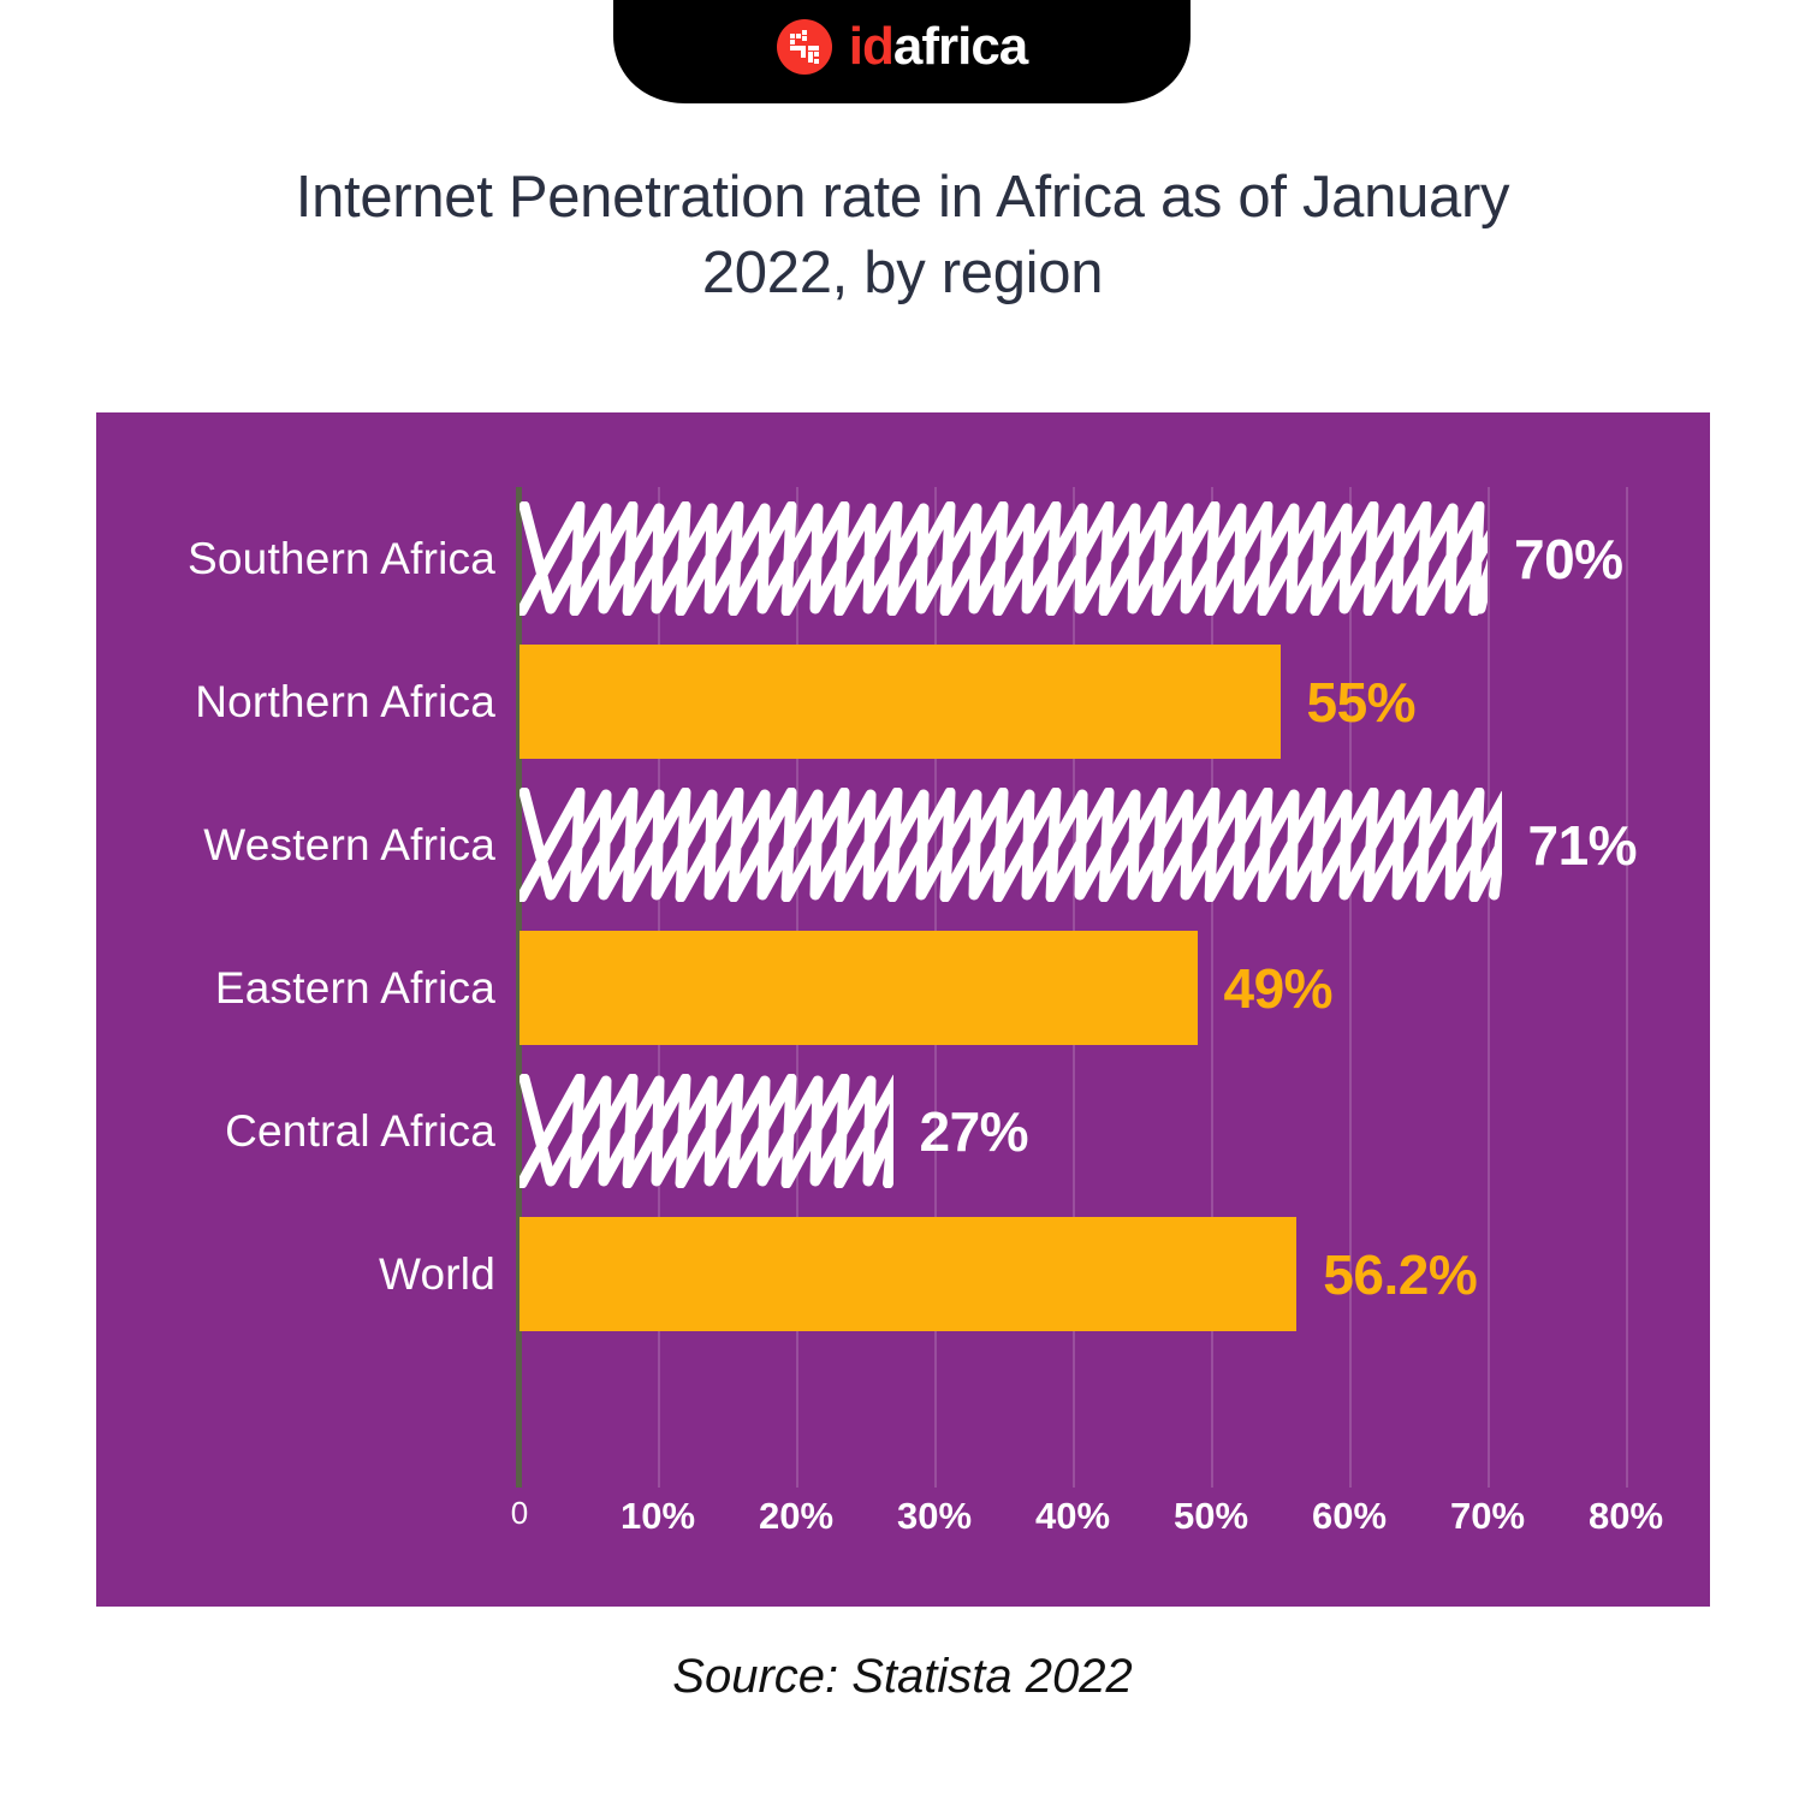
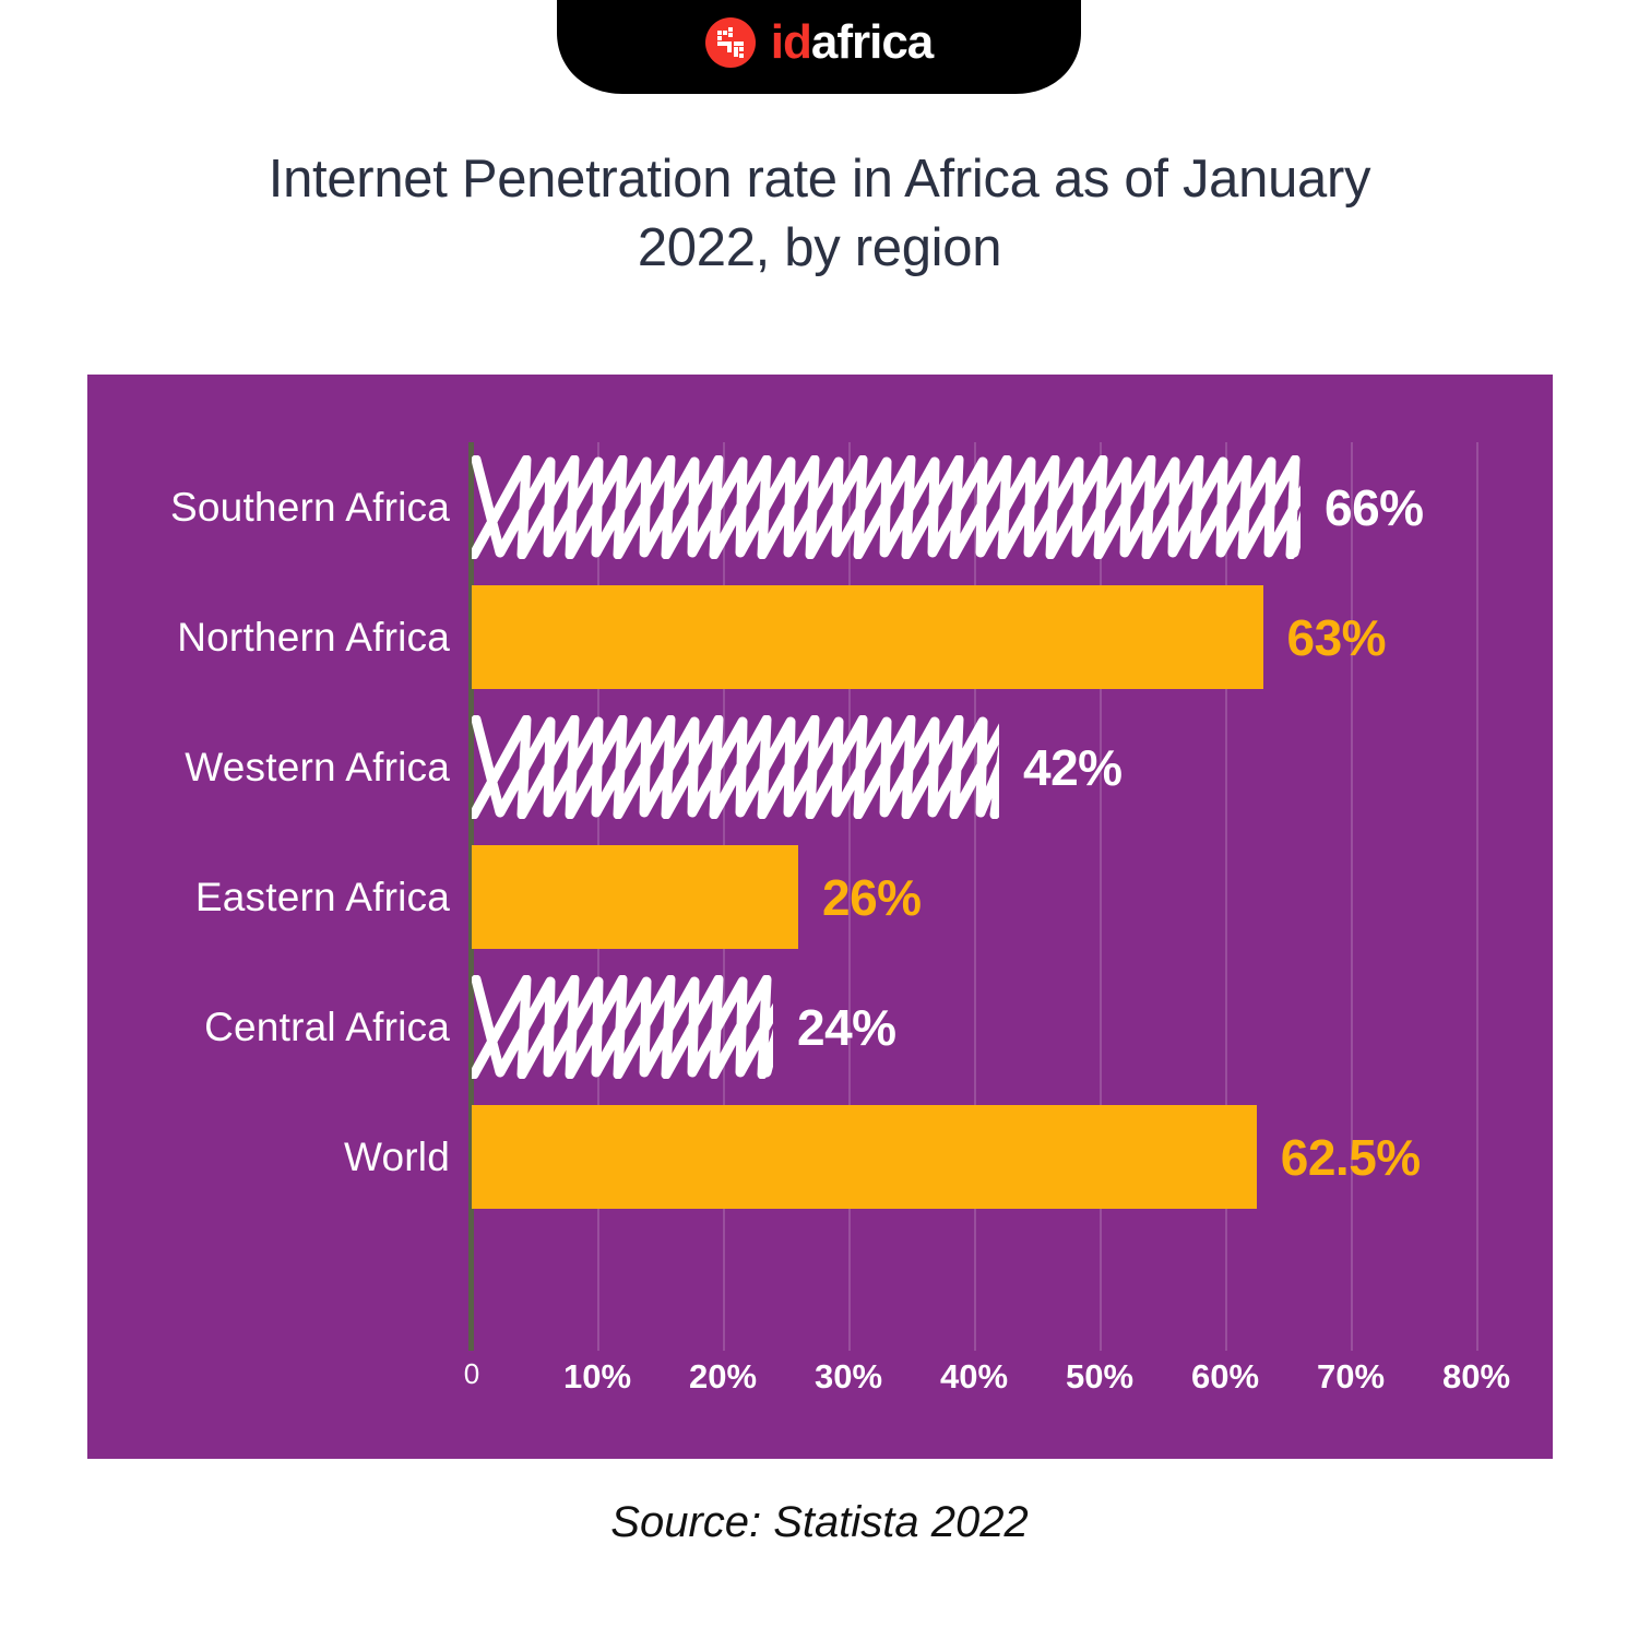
Southern Africa: 70% -> 66%
Northern Africa: 55% -> 63%
Western Africa: 71% -> 42%
Eastern Africa: 49% -> 26%
Central Africa: 27% -> 24%
World: 56.2% -> 62.5%
